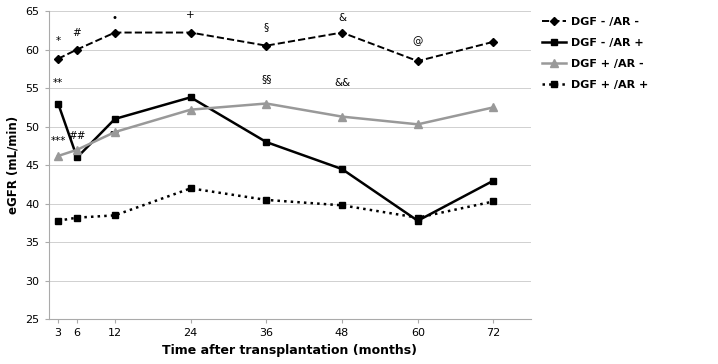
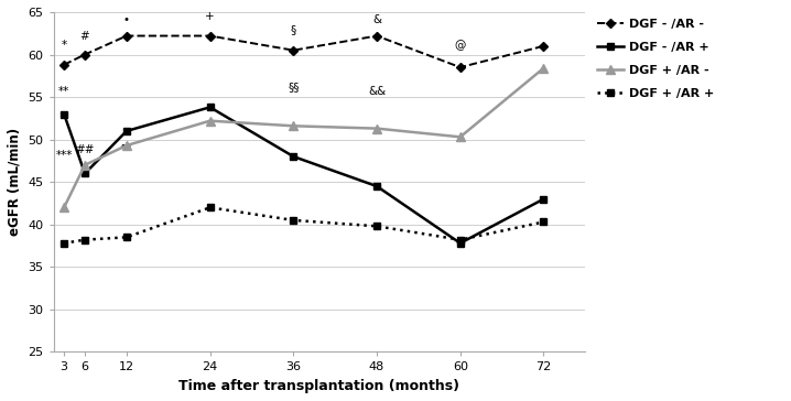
DGF + /AR -/3: 46.2 -> 42.0
DGF + /AR -/36: 53.0 -> 51.6
DGF + /AR -/72: 52.5 -> 58.4
